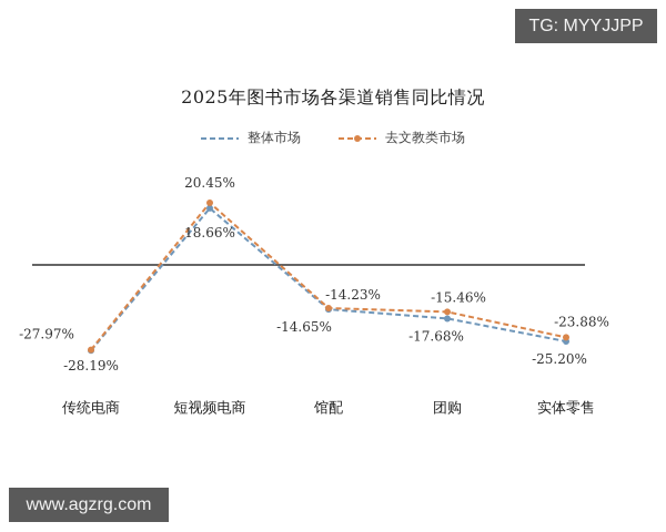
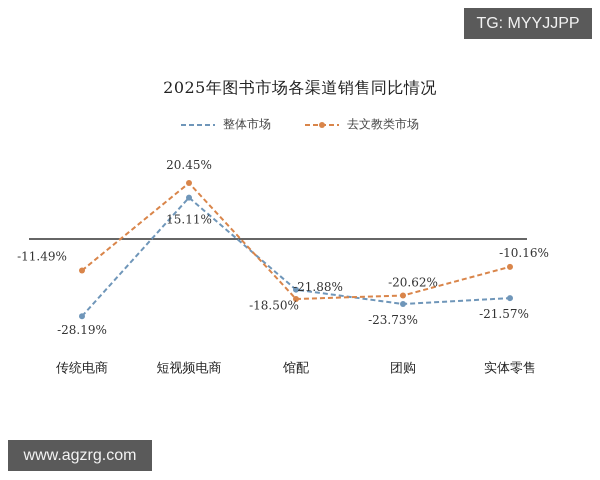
去文教类市场/传统电商: -27.97% -> -11.49%
整体市场/短视频电商: 18.66% -> 15.11%
整体市场/馆配: -14.65% -> -18.50%
去文教类市场/馆配: -14.23% -> -21.88%
整体市场/团购: -17.68% -> -23.73%
去文教类市场/团购: -15.46% -> -20.62%
整体市场/实体零售: -25.20% -> -21.57%
去文教类市场/实体零售: -23.88% -> -10.16%
